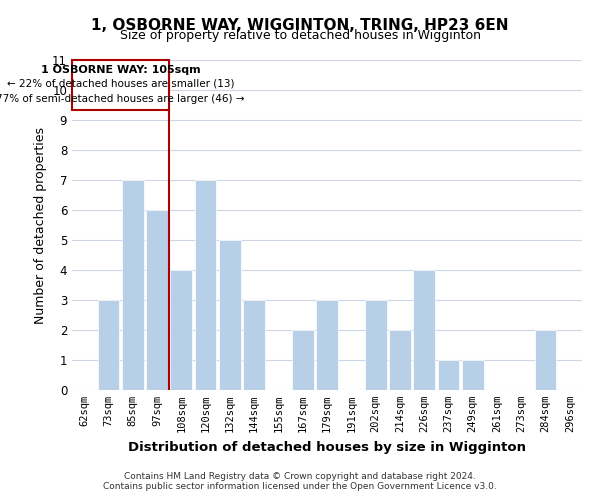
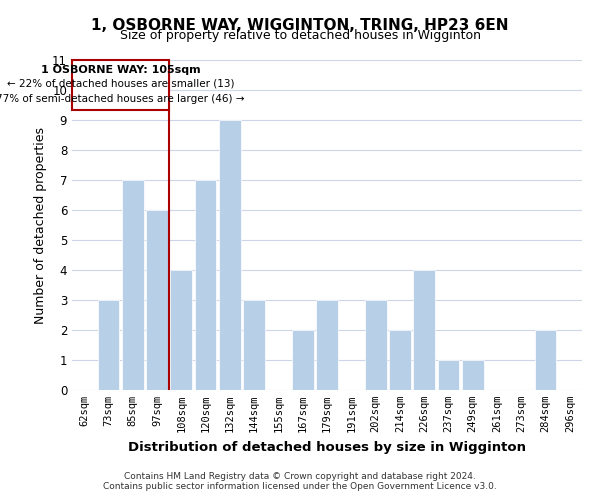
132sqm: 5 -> 9
